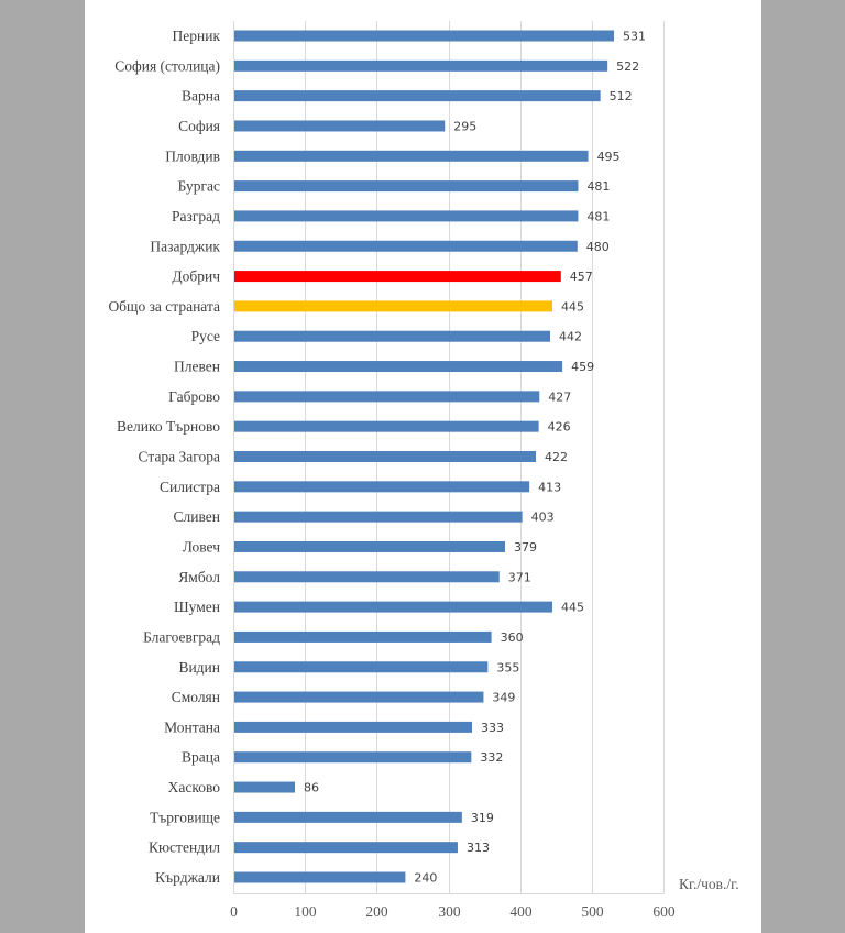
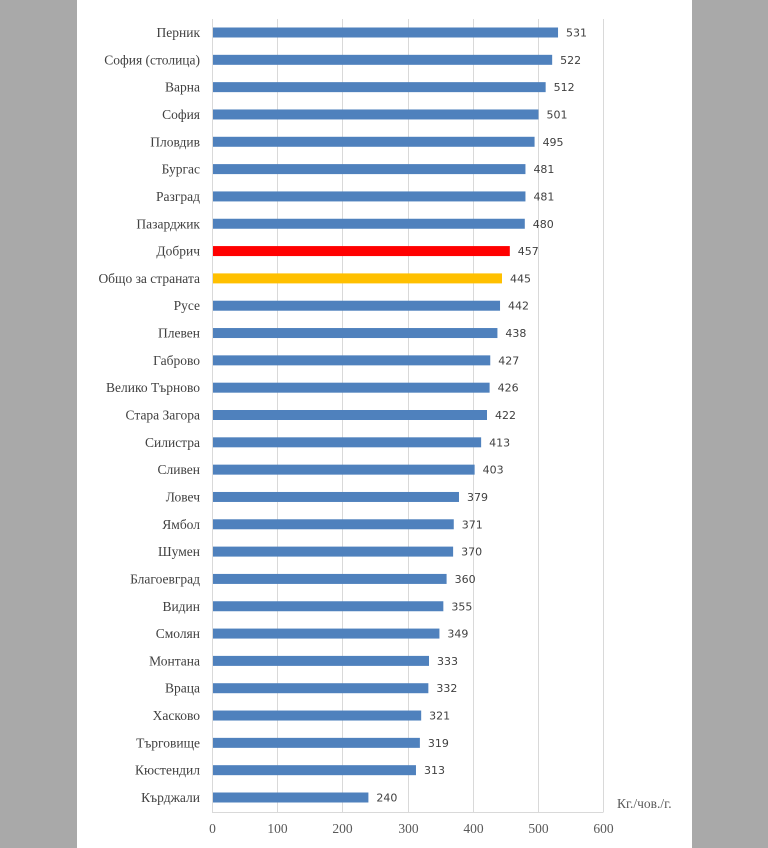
София: 295 -> 501
Плевен: 459 -> 438
Шумен: 445 -> 370
Хасково: 86 -> 321
